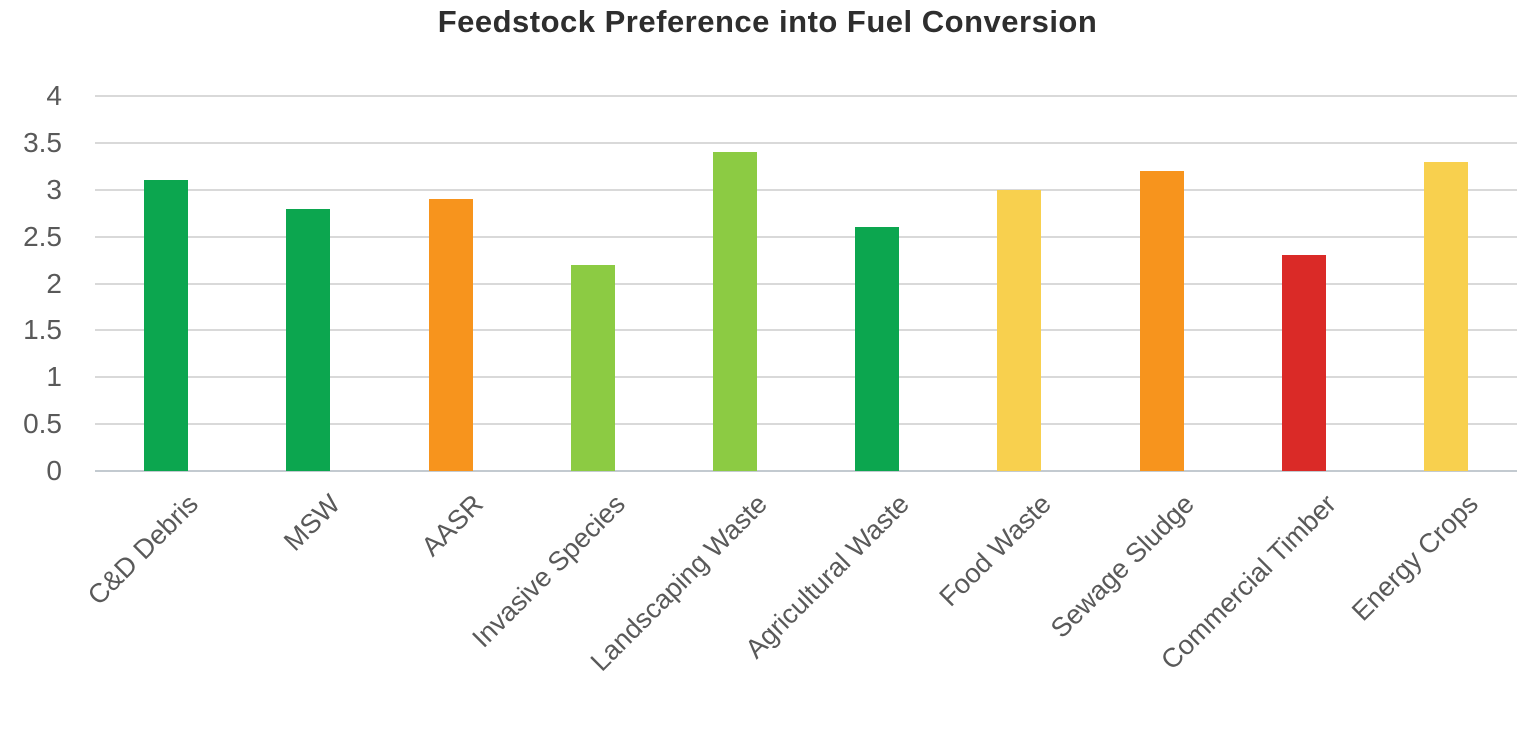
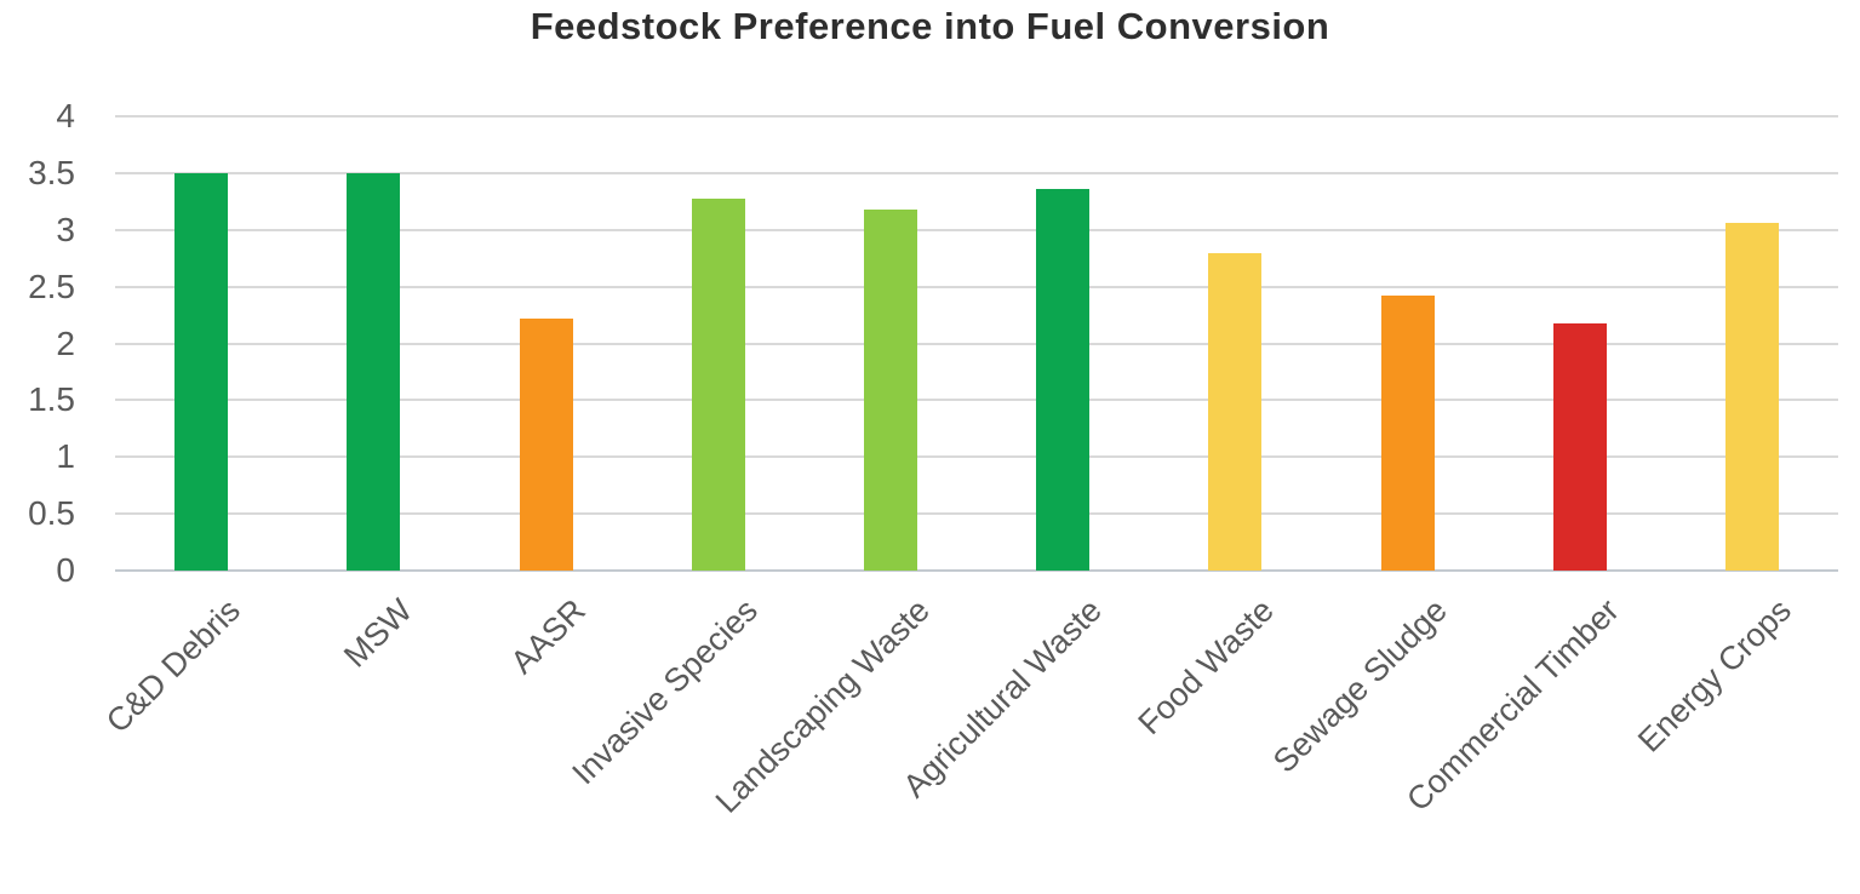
C&D Debris: 3.1 -> 3.5
MSW: 2.8 -> 3.5
AASR: 2.9 -> 2.2
Invasive Species: 2.2 -> 3.3
Landscaping Waste: 3.4 -> 3.2
Agricultural Waste: 2.6 -> 3.4
Food Waste: 3.0 -> 2.8
Sewage Sludge: 3.2 -> 2.4
Commercial Timber: 2.3 -> 2.2
Energy Crops: 3.3 -> 3.1
